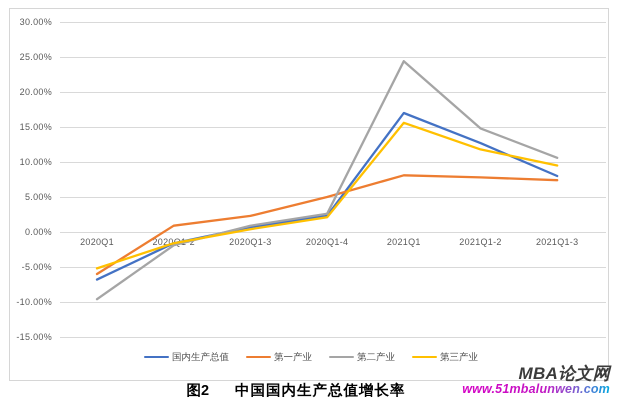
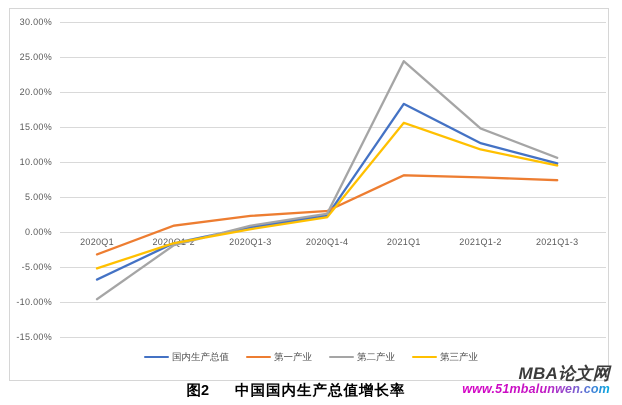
第一产业/2020Q1: -6% -> -3%
第一产业/2020Q1-4: 5% -> 3%
国内生产总值/2021Q1: 17% -> 18%
国内生产总值/2021Q1-3: 8% -> 10%
